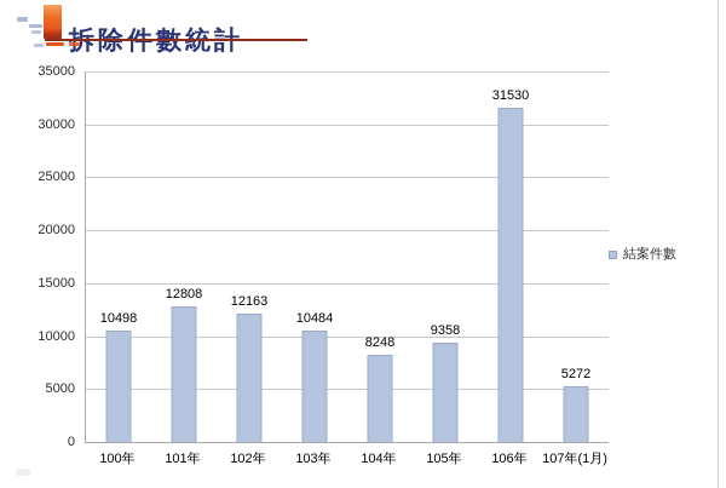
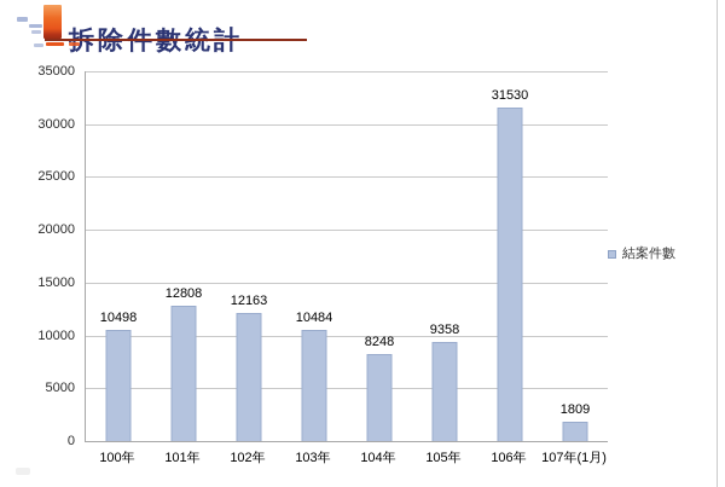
107年(1月): 5272 -> 1809
